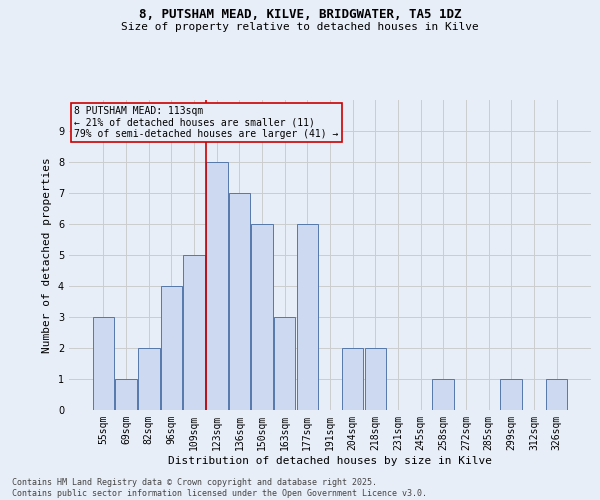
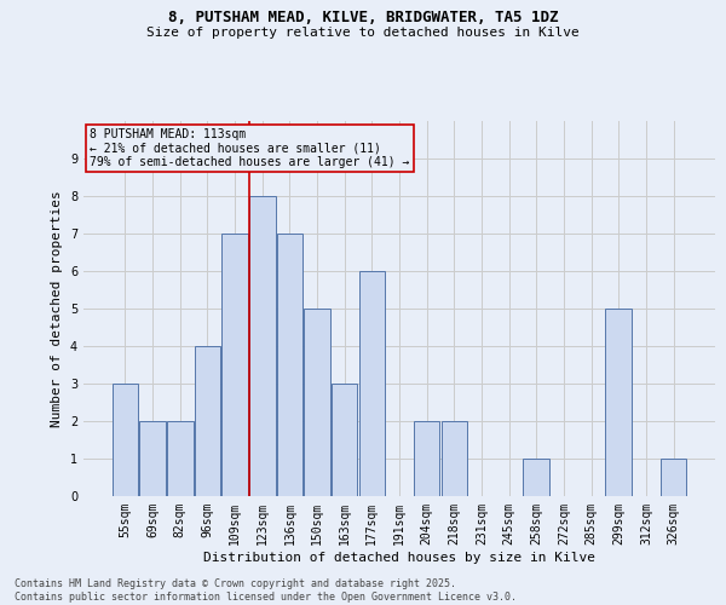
69sqm: 1 -> 2
109sqm: 5 -> 7
150sqm: 6 -> 5
299sqm: 1 -> 5
